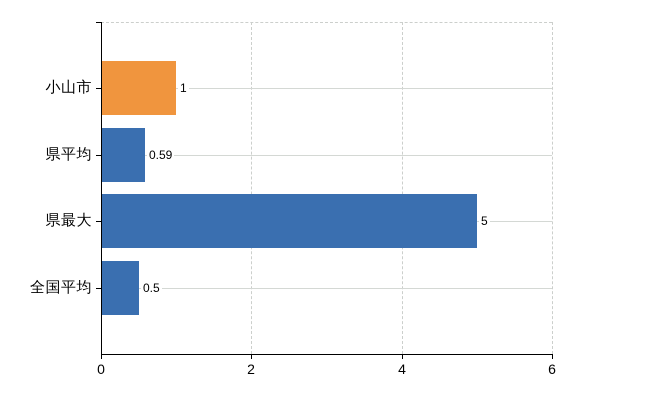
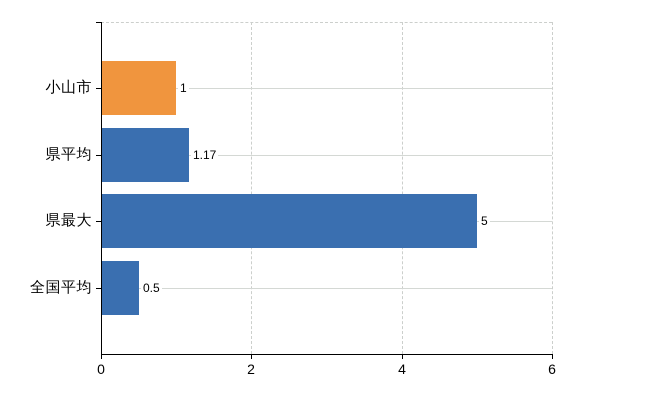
県平均: 0.59 -> 1.17
